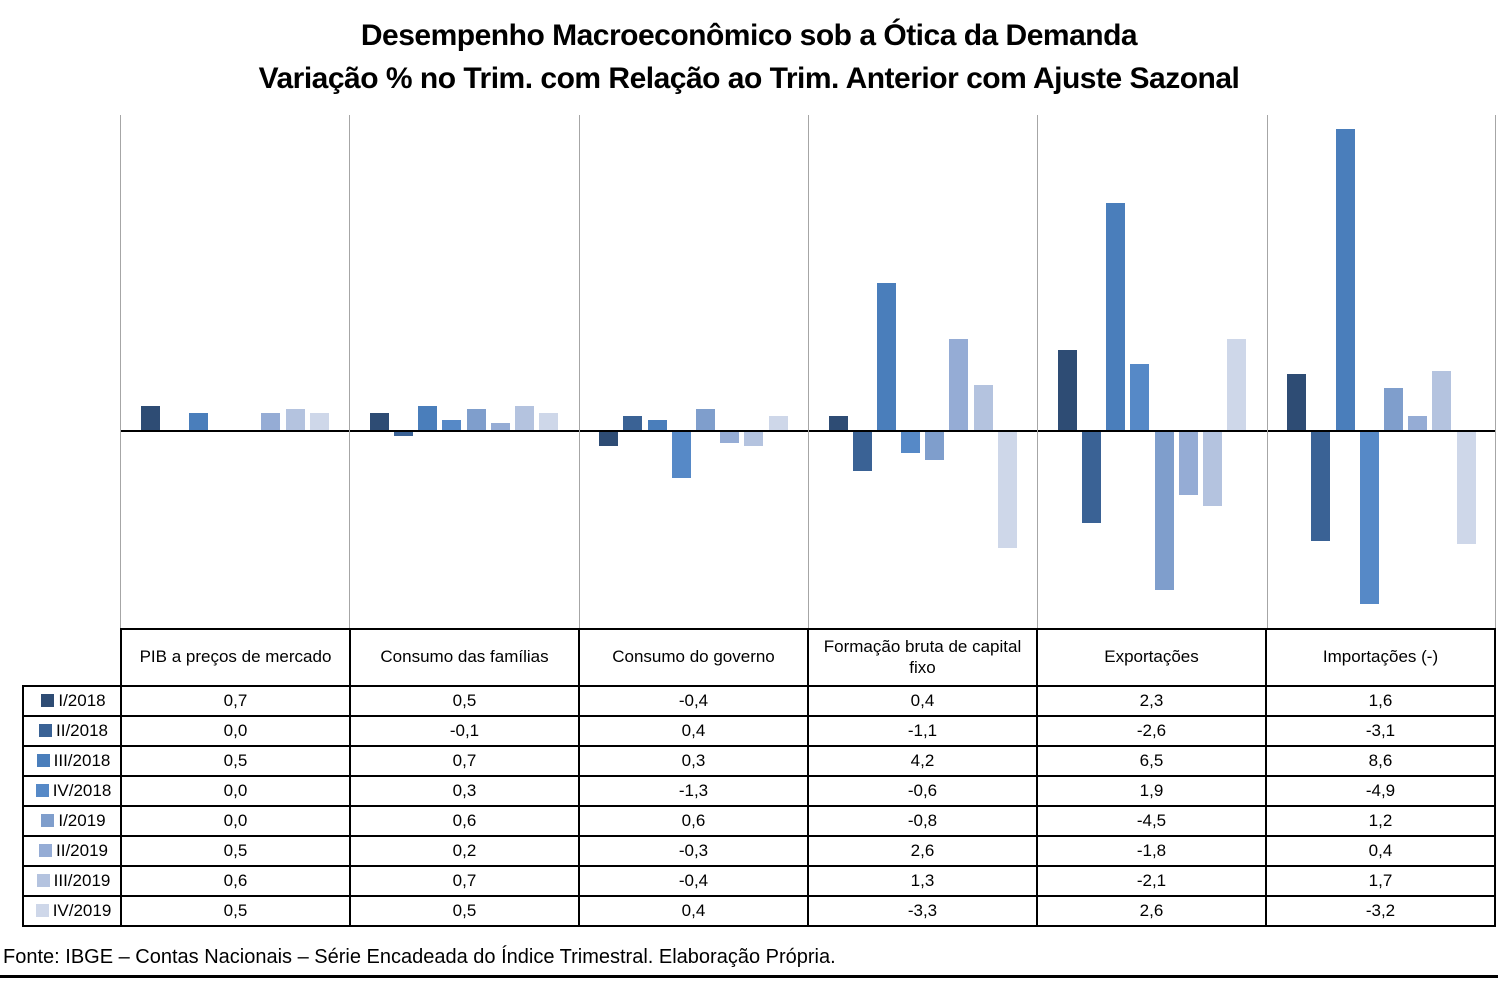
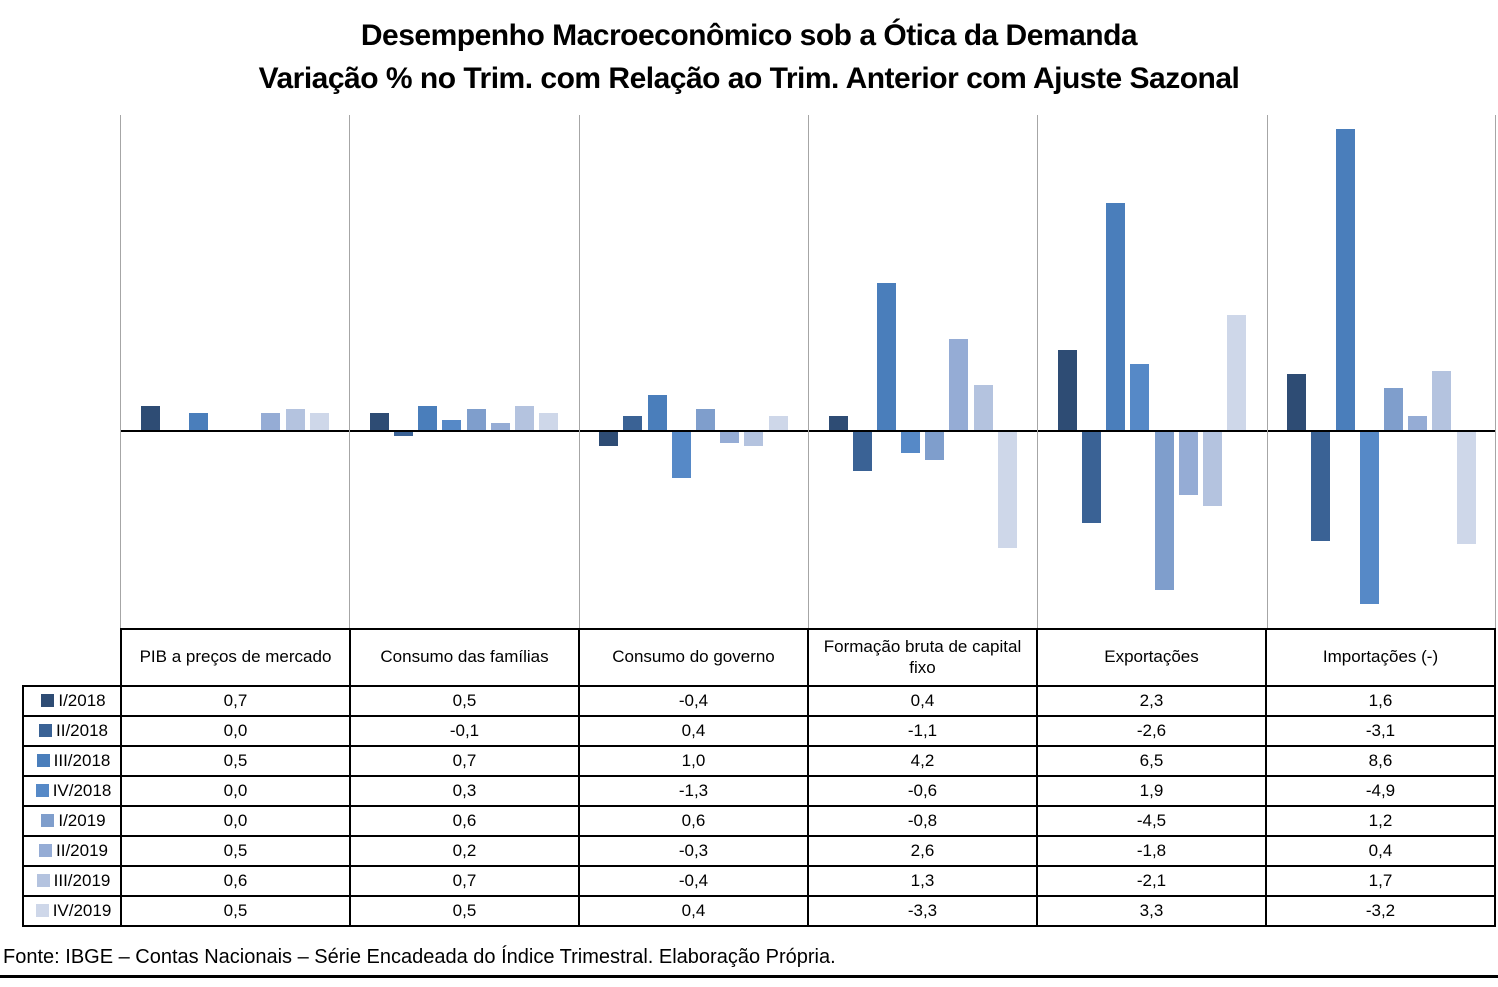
III/2018/Consumo do governo: 0,3 -> 1,0
IV/2019/Exportações: 2,6 -> 3,3
